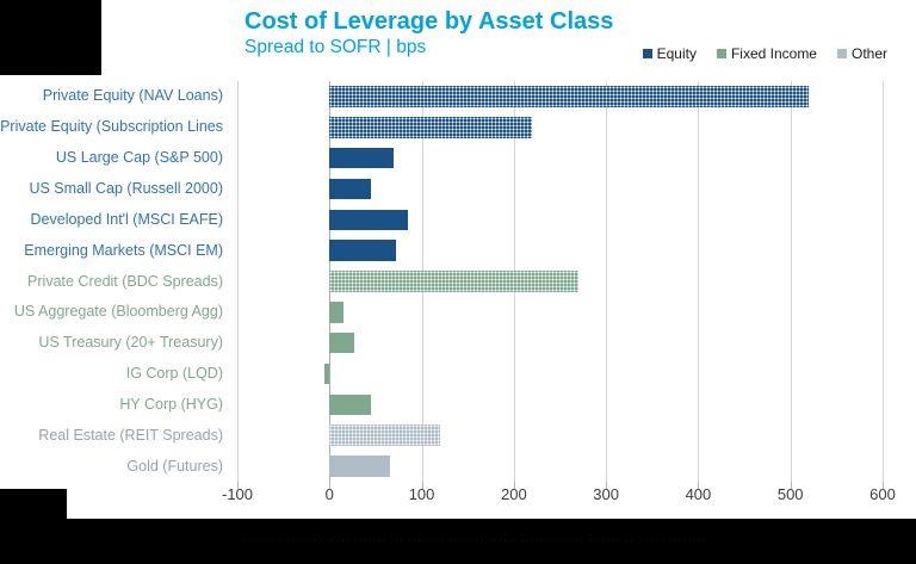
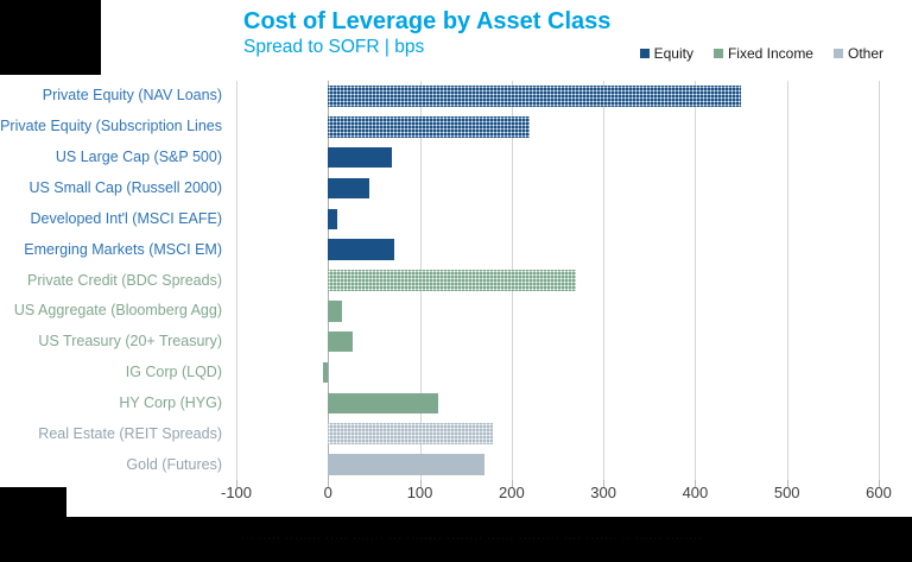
Private Equity (NAV Loans): 520 -> 450
Developed Int'l (MSCI EAFE): 80 -> 10
HY Corp (HYG): 40 -> 120
Real Estate (REIT Spreads): 120 -> 180
Gold (Futures): 60 -> 170
